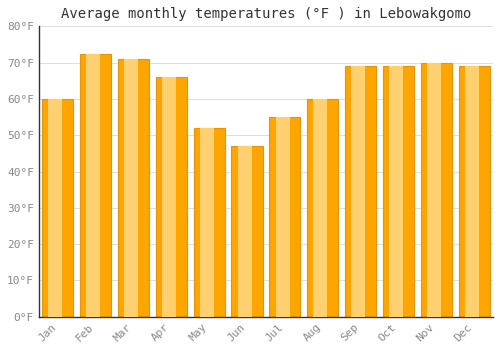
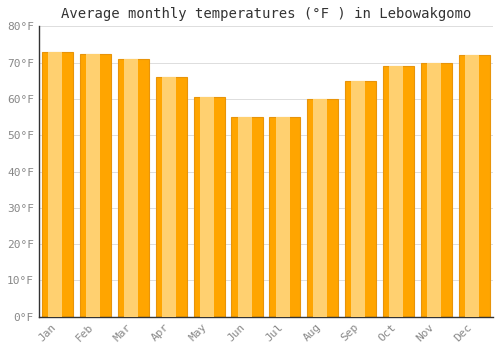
Jan: 60.0°F -> 73.0°F
May: 52.0°F -> 60.5°F
Jun: 47.0°F -> 55.0°F
Sep: 69.0°F -> 65.0°F
Dec: 69.0°F -> 72.0°F
